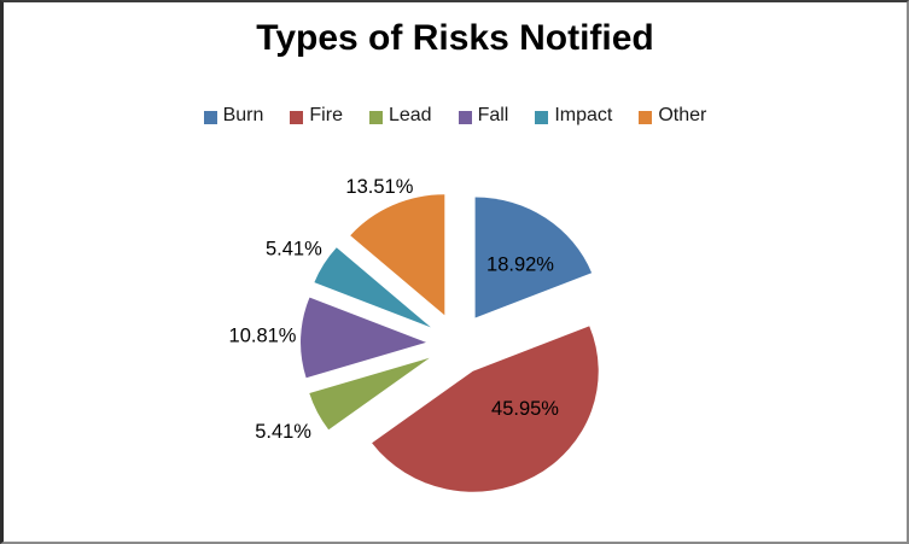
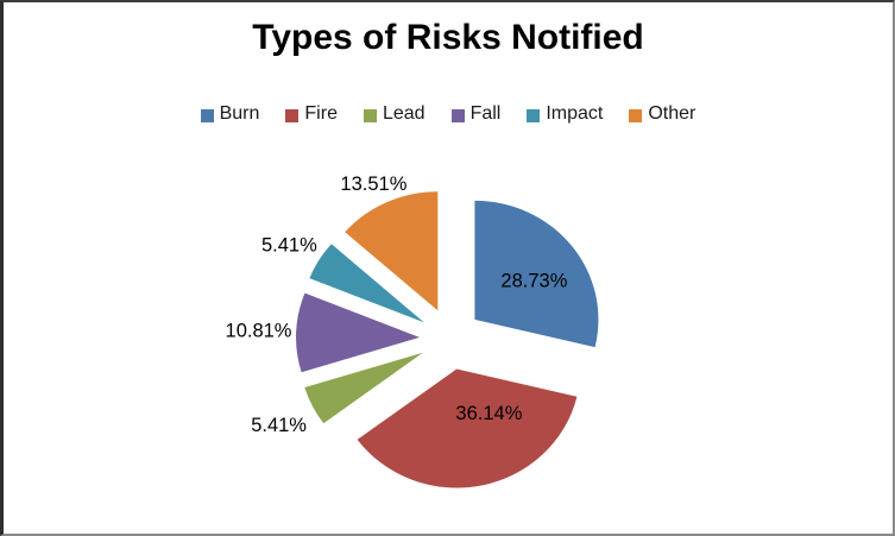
Burn: 18.92% -> 28.73%
Fire: 45.95% -> 36.14%
